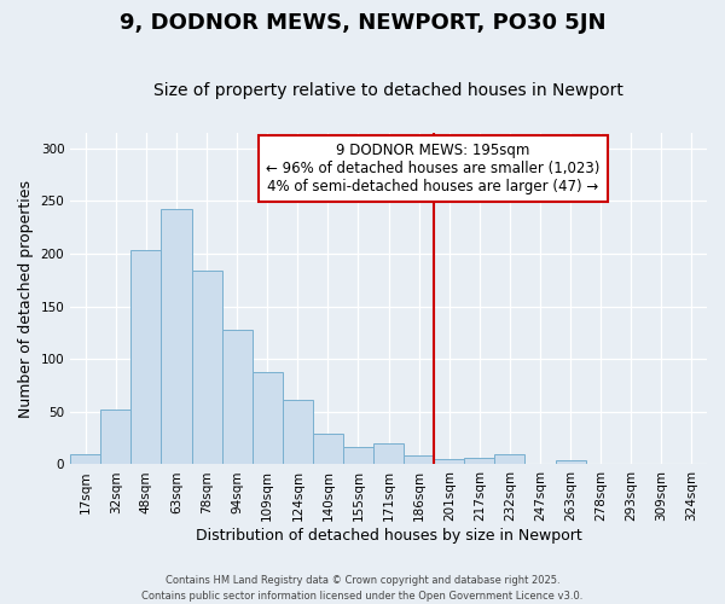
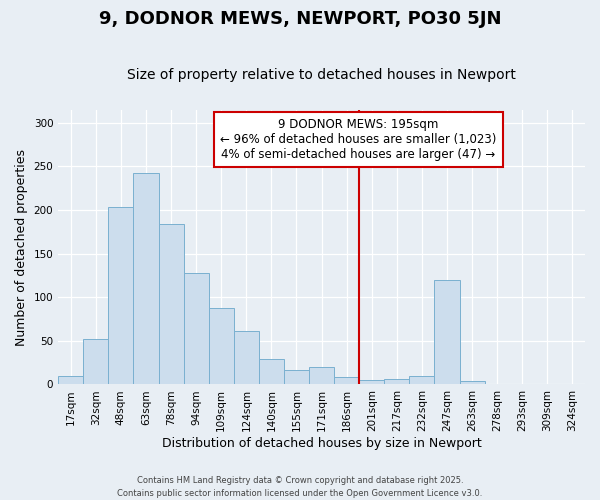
247sqm: 1 -> 120
